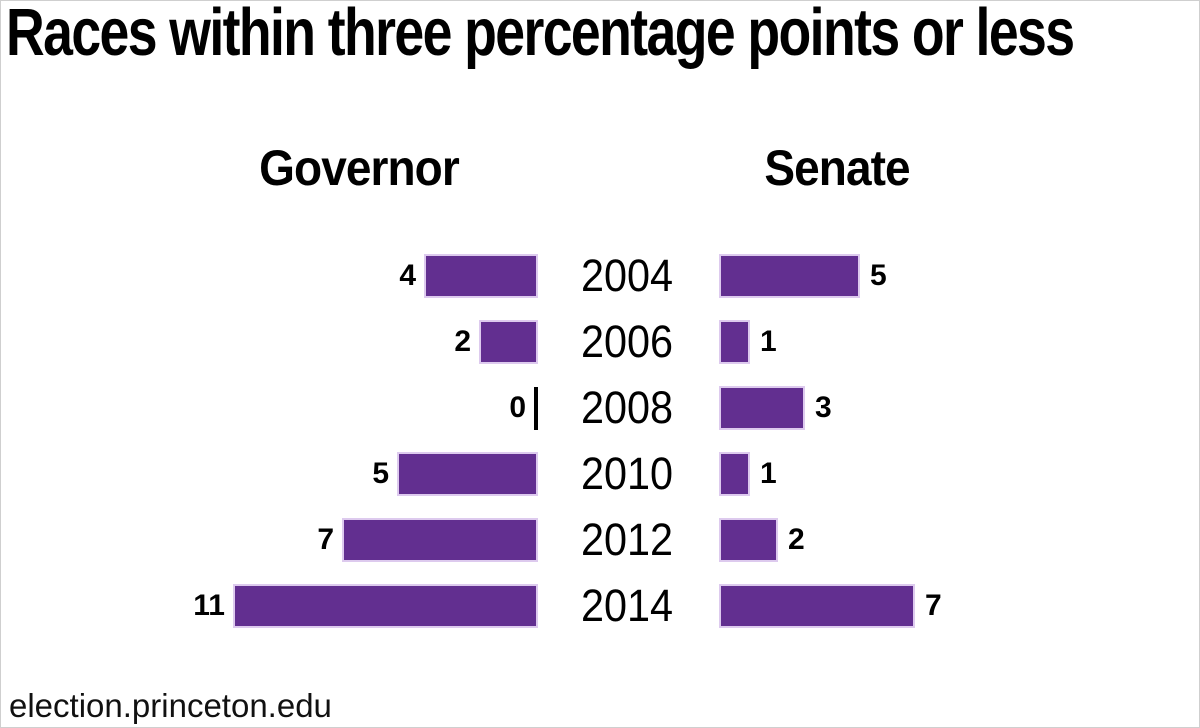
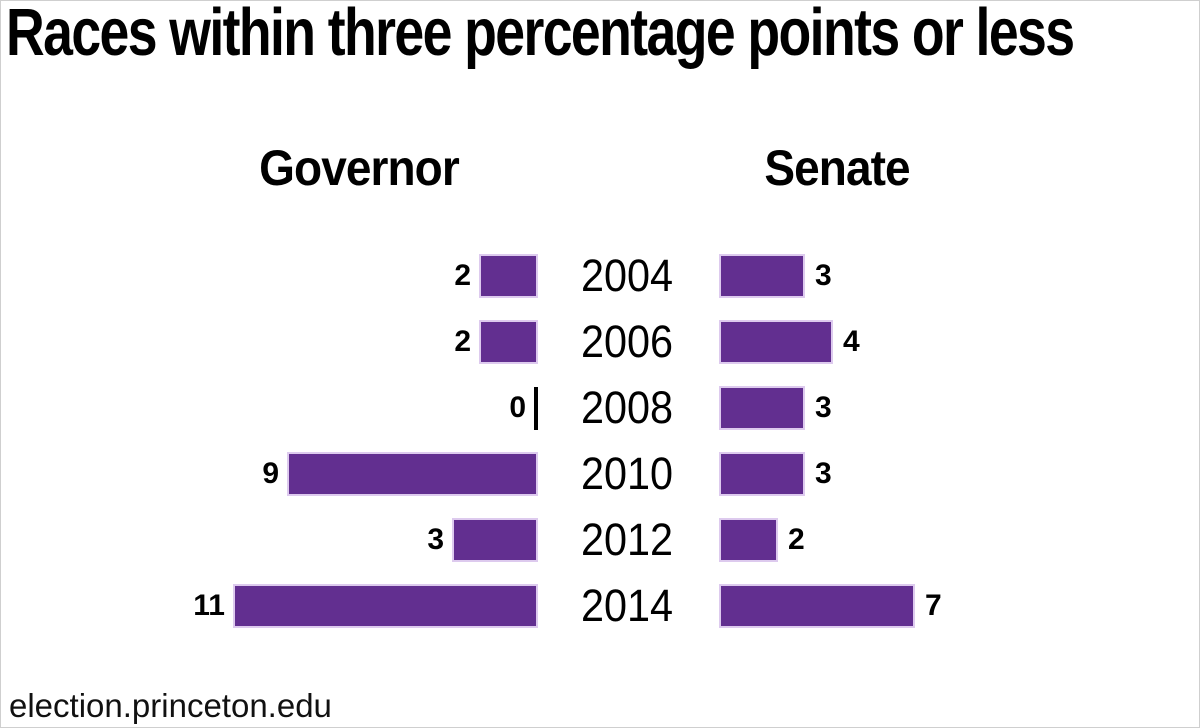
Governor/2004: 4 -> 2
Senate/2004: 5 -> 3
Senate/2006: 1 -> 4
Governor/2010: 5 -> 9
Senate/2010: 1 -> 3
Governor/2012: 7 -> 3
